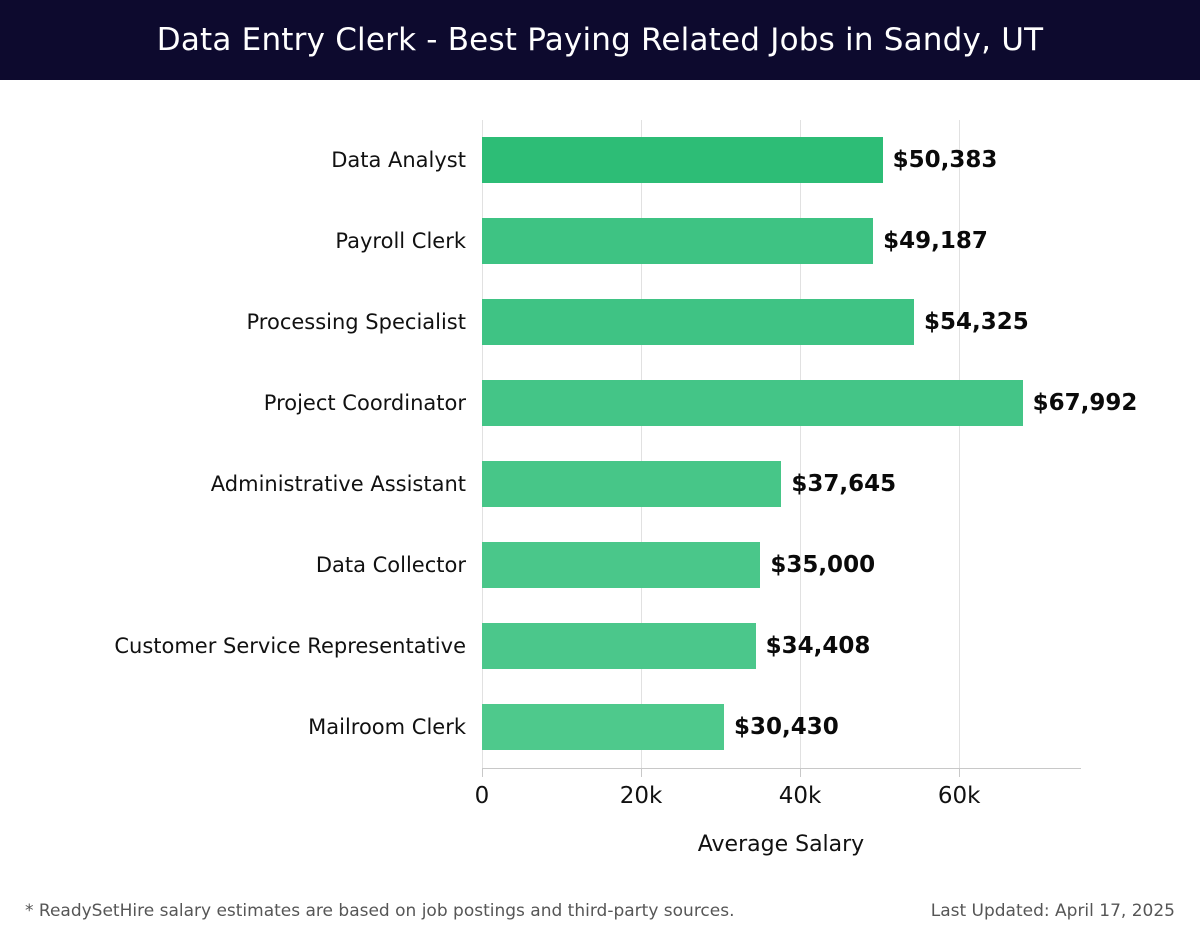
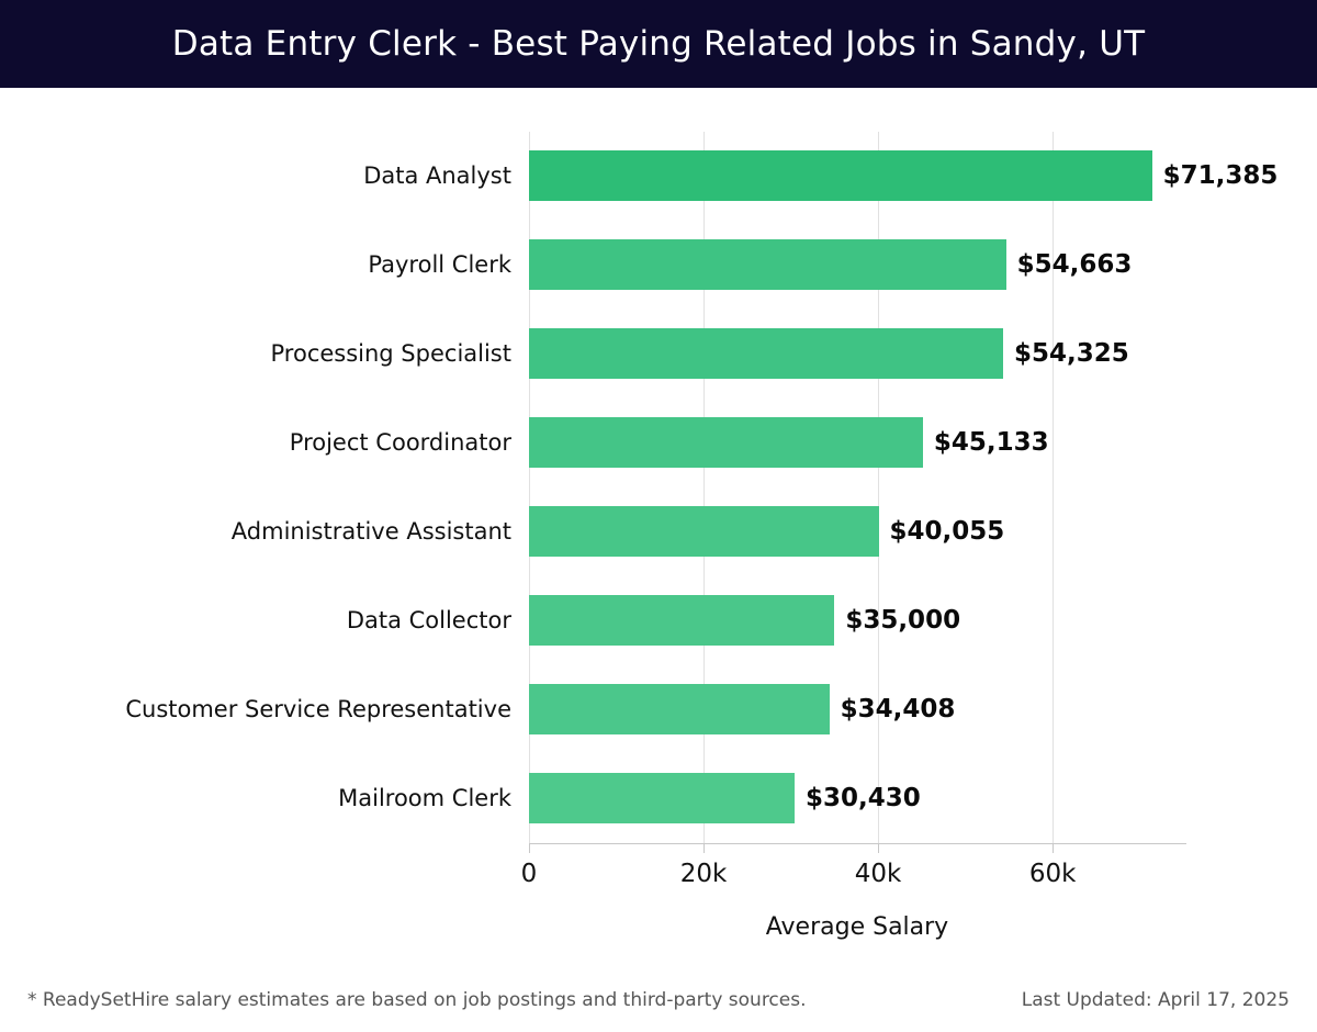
Data Analyst: $50,383 -> $71,385
Payroll Clerk: $49,187 -> $54,663
Project Coordinator: $67,992 -> $45,133
Administrative Assistant: $37,645 -> $40,055
